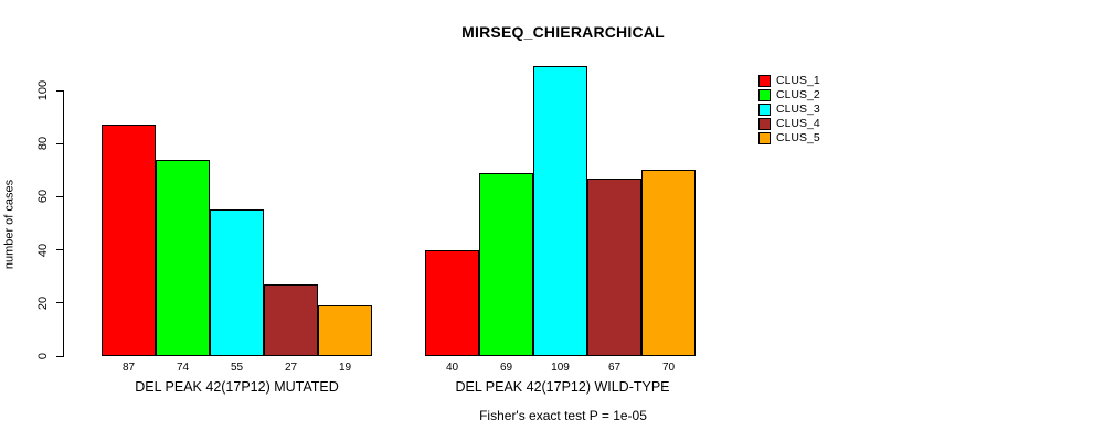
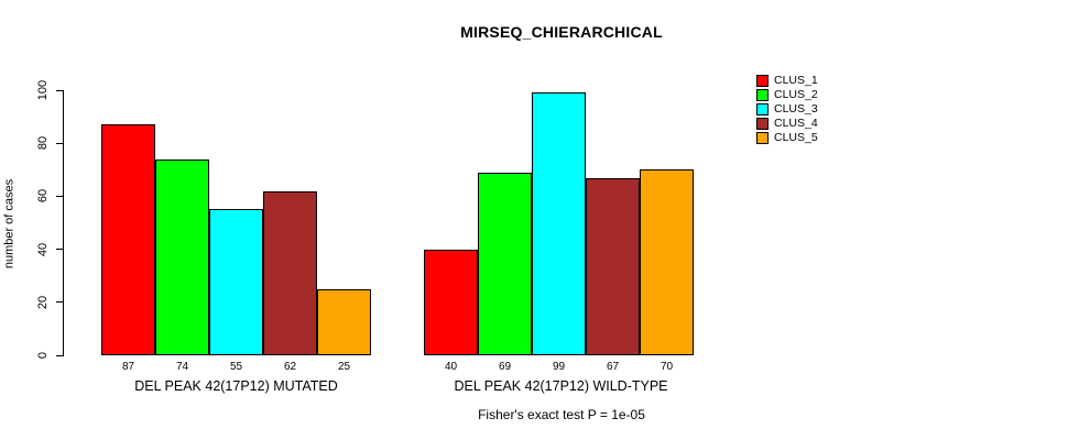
CLUS_4/DEL PEAK 42(17P12) MUTATED: 27 -> 62
CLUS_5/DEL PEAK 42(17P12) MUTATED: 19 -> 25
CLUS_3/DEL PEAK 42(17P12) WILD-TYPE: 109 -> 99
